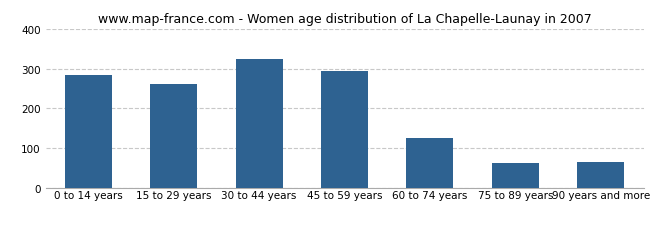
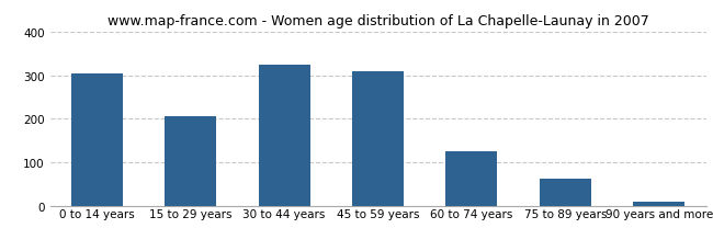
0 to 14 years: 285 -> 303
15 to 29 years: 260 -> 205
45 to 59 years: 295 -> 309
90 years and more: 65 -> 8
